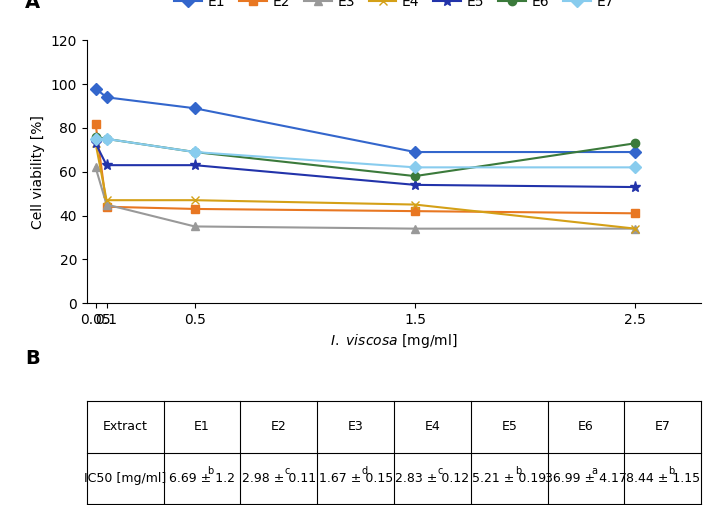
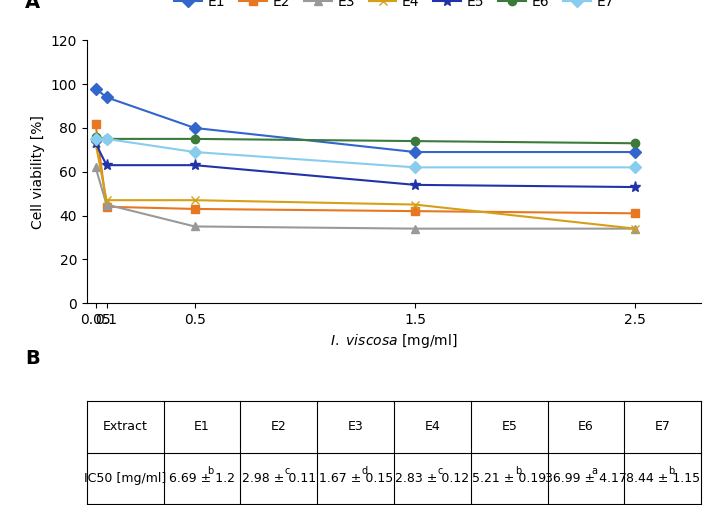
E1/0.5: 89 -> 80
E6/0.5: 69 -> 75
E6/1.5: 58 -> 74
